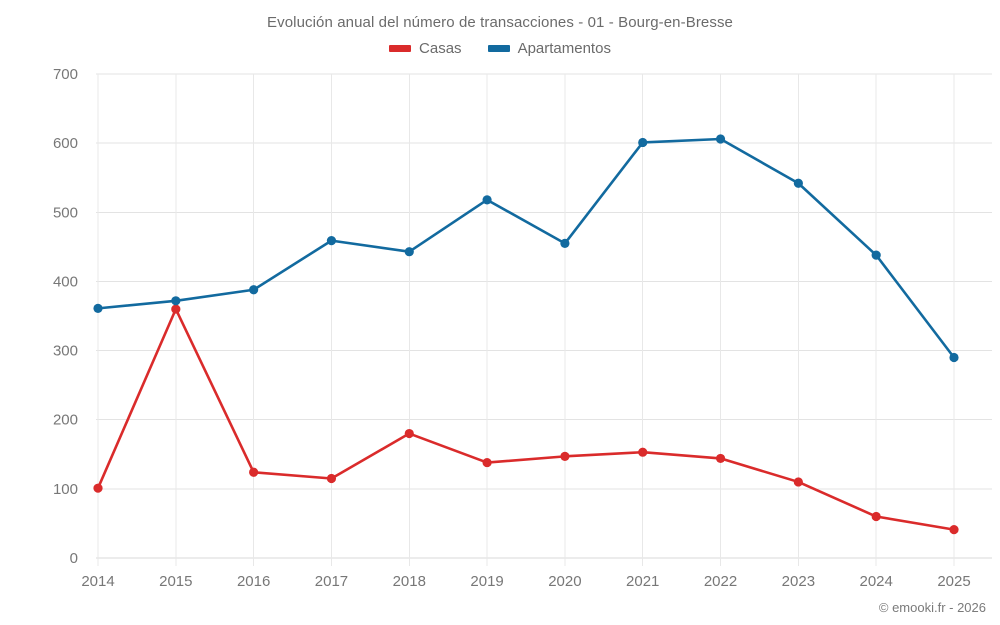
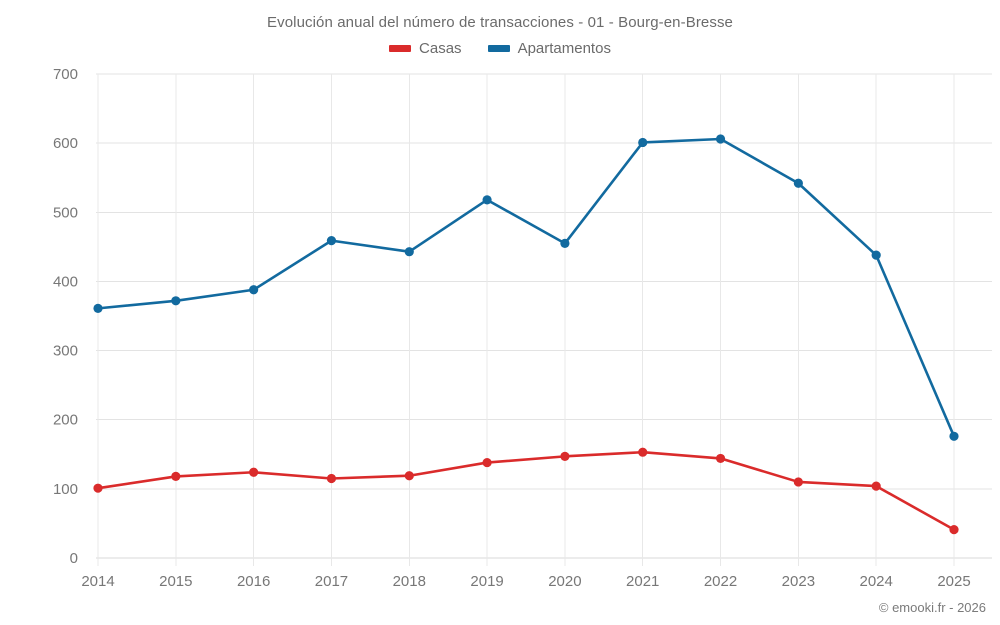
Casas/2015: 360 -> 120
Casas/2018: 180 -> 120
Casas/2024: 60 -> 100
Apartamentos/2025: 290 -> 180
